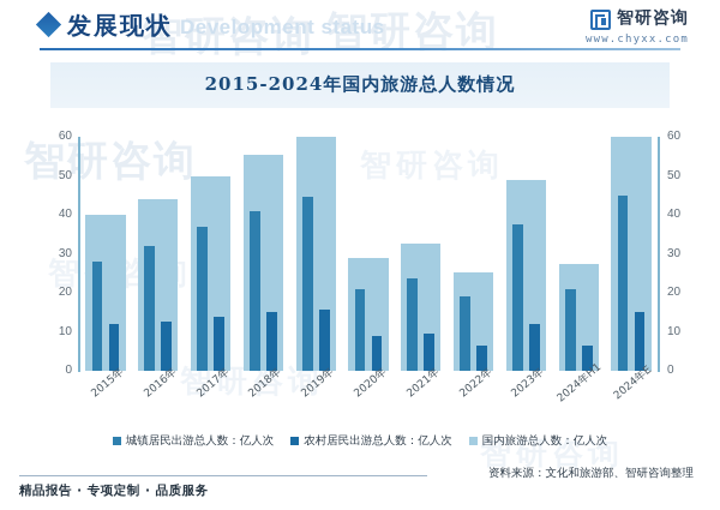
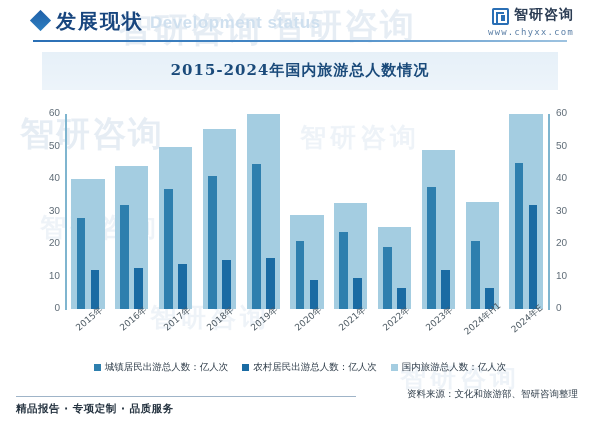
国内旅游总人数：亿人次/2024年H1: 27 -> 33
农村居民出游总人数：亿人次/2024年E: 15 -> 32
